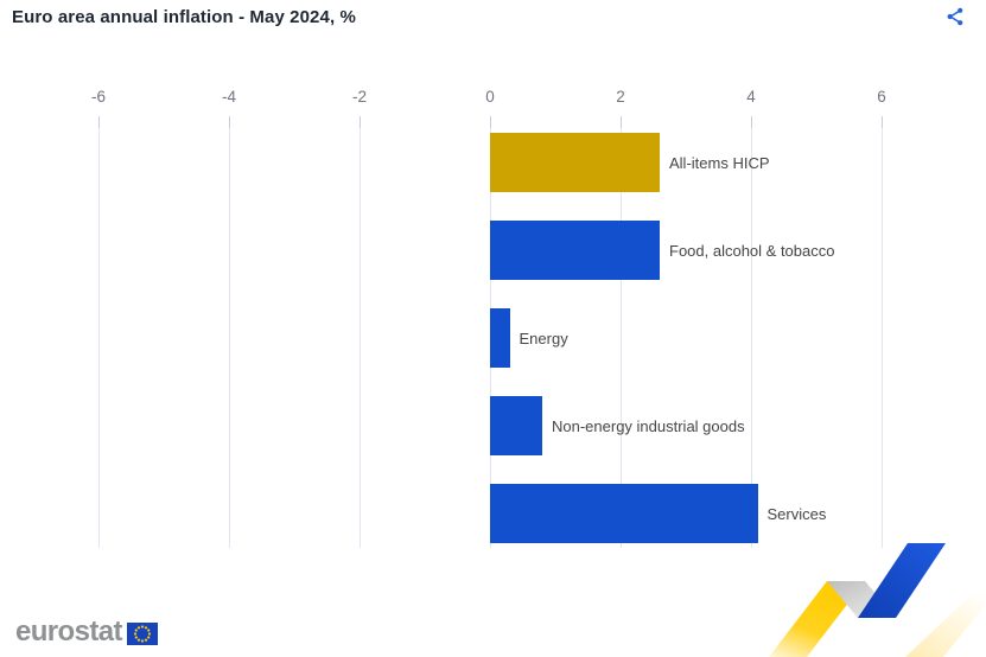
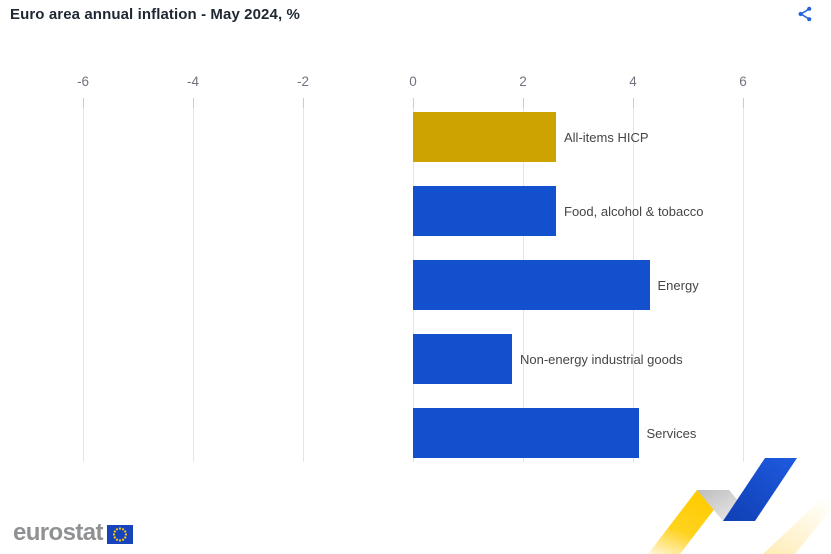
Energy: 0.3 -> 4.3
Non-energy industrial goods: 0.8 -> 1.8
